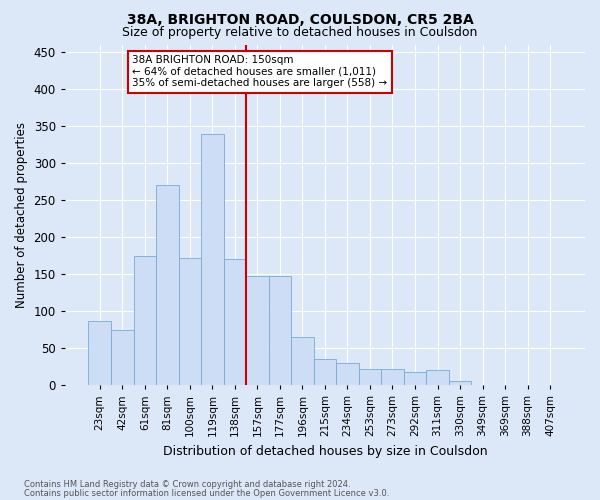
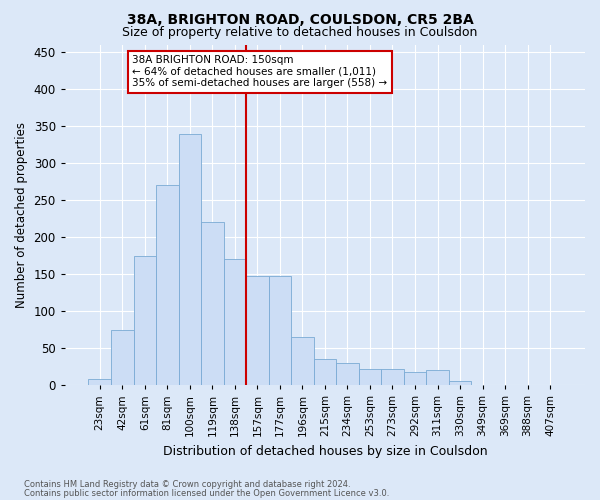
23sqm: 86 -> 8
100sqm: 172 -> 340
119sqm: 340 -> 220
